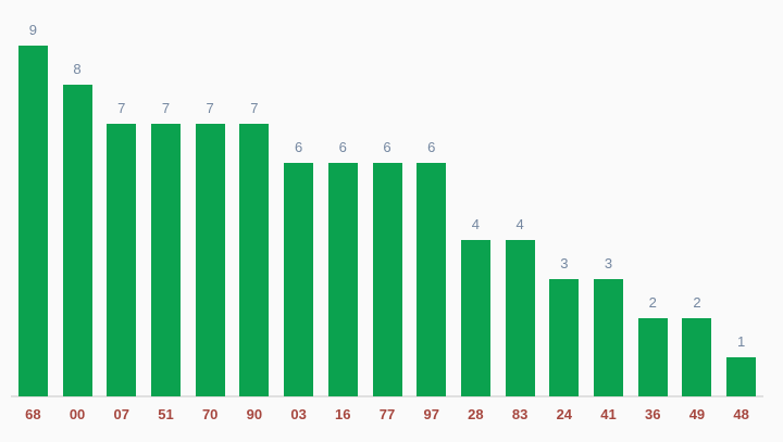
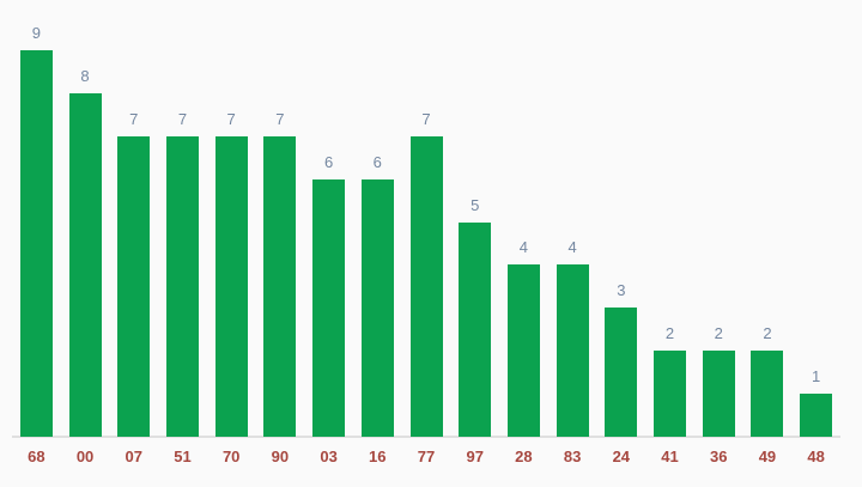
77: 6 -> 7
97: 6 -> 5
41: 3 -> 2
